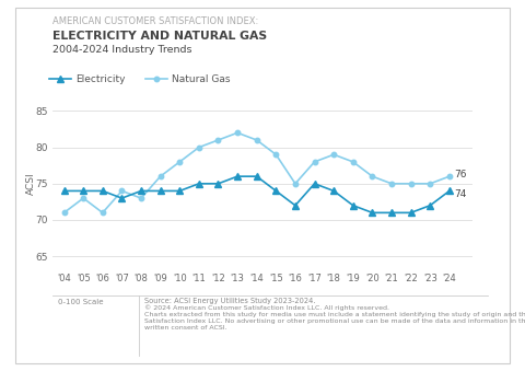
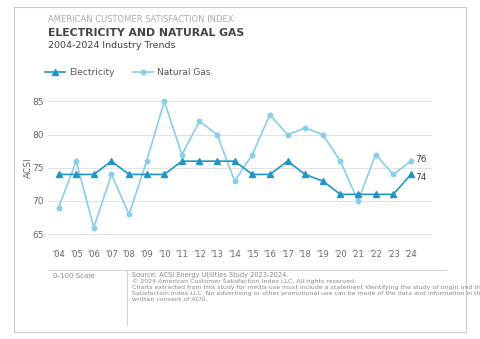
Natural Gas/'04: 71 -> 69
Natural Gas/'05: 73 -> 76
Natural Gas/'06: 71 -> 66
Electricity/'07: 73 -> 76
Natural Gas/'08: 73 -> 68
Natural Gas/'10: 78 -> 85
Electricity/'11: 75 -> 76
Natural Gas/'11: 80 -> 77
Electricity/'12: 75 -> 76
Natural Gas/'12: 81 -> 82
Natural Gas/'13: 82 -> 80
Natural Gas/'14: 81 -> 73
Natural Gas/'15: 79 -> 77
Electricity/'16: 72 -> 74
Natural Gas/'16: 75 -> 83
Electricity/'17: 75 -> 76
Natural Gas/'17: 78 -> 80
Natural Gas/'18: 79 -> 81
Electricity/'19: 72 -> 73
Natural Gas/'19: 78 -> 80
Natural Gas/'21: 75 -> 70
Natural Gas/'22: 75 -> 77
Electricity/'23: 72 -> 71
Natural Gas/'23: 75 -> 74
